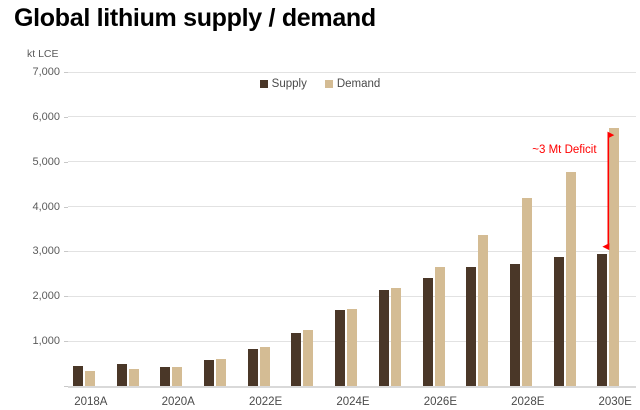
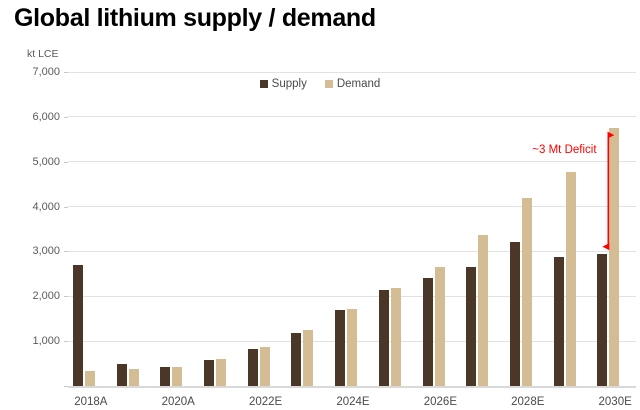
Supply/2018A: 400 -> 2700
Supply/2028E: 2700 -> 3200
